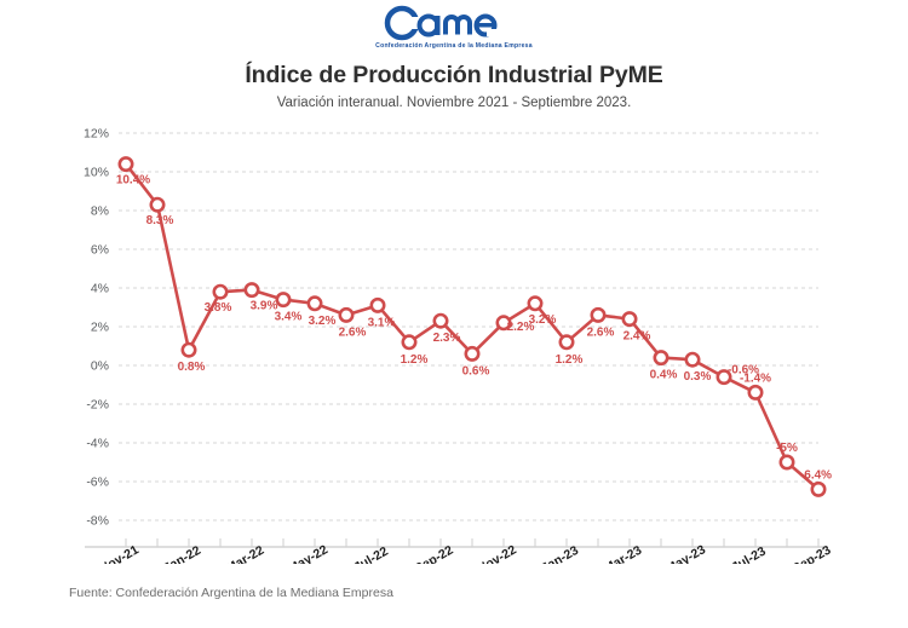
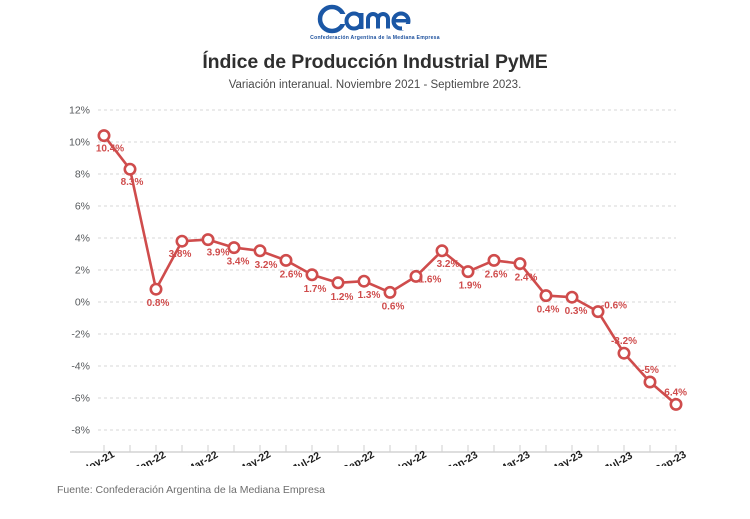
Jul-22: 3.1% -> 1.7%
Sep-22: 2.3% -> 1.3%
Nov-22: 2.2% -> 1.6%
Jan-23: 1.2% -> 1.9%
Jul-23: -1.4% -> -3.2%
